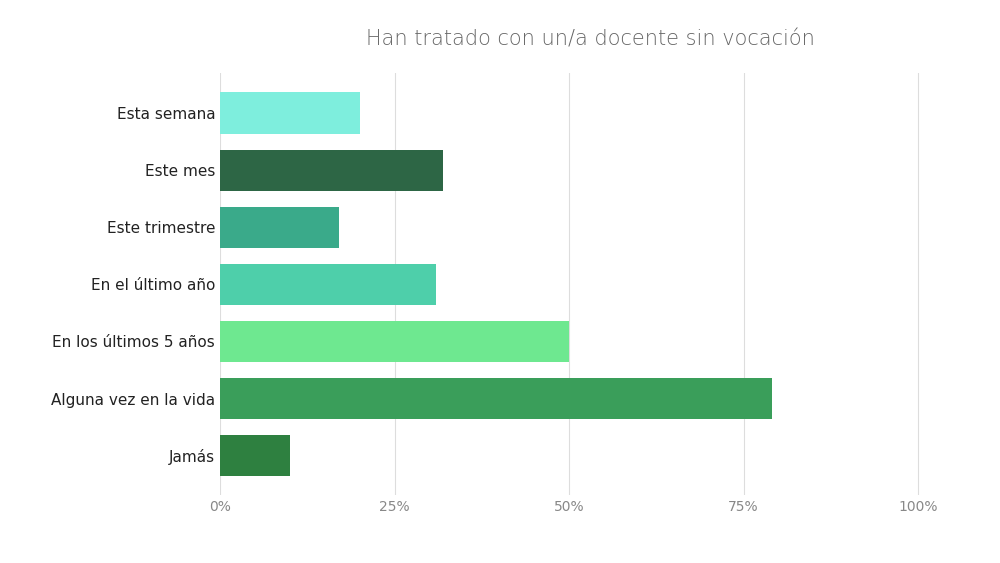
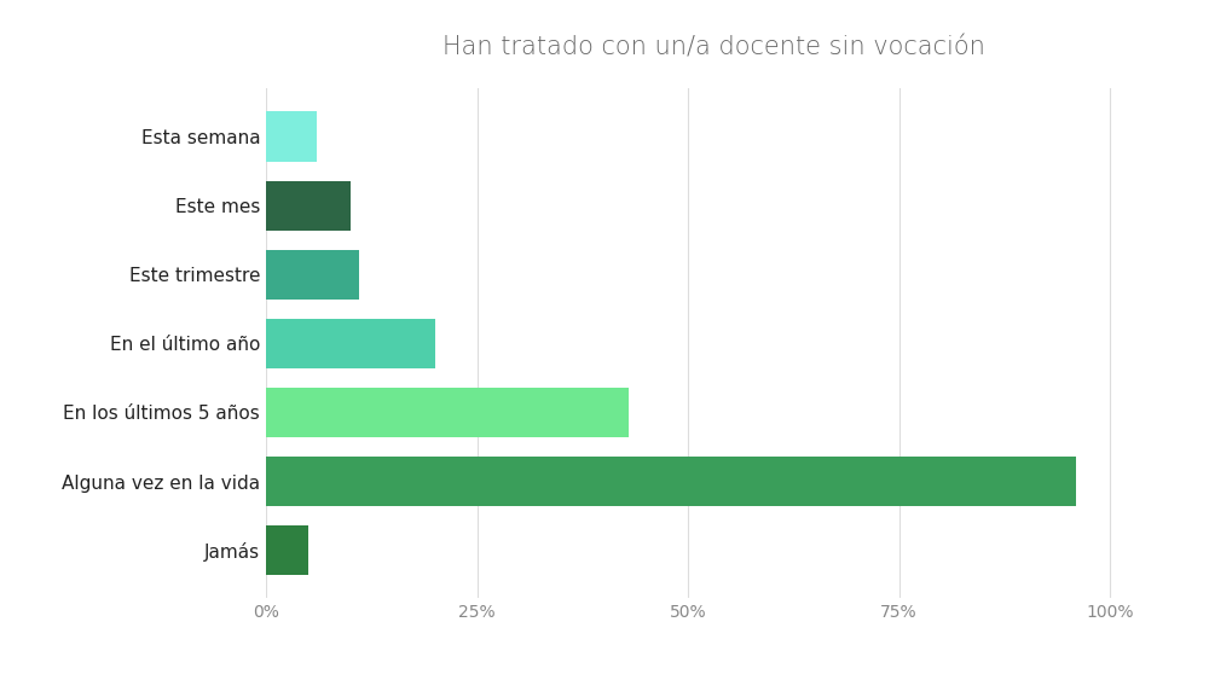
Esta semana: 20% -> 6%
Este mes: 32% -> 10%
Este trimestre: 17% -> 11%
En el último año: 31% -> 20%
En los últimos 5 años: 50% -> 43%
Alguna vez en la vida: 79% -> 96%
Jamás: 10% -> 5%
